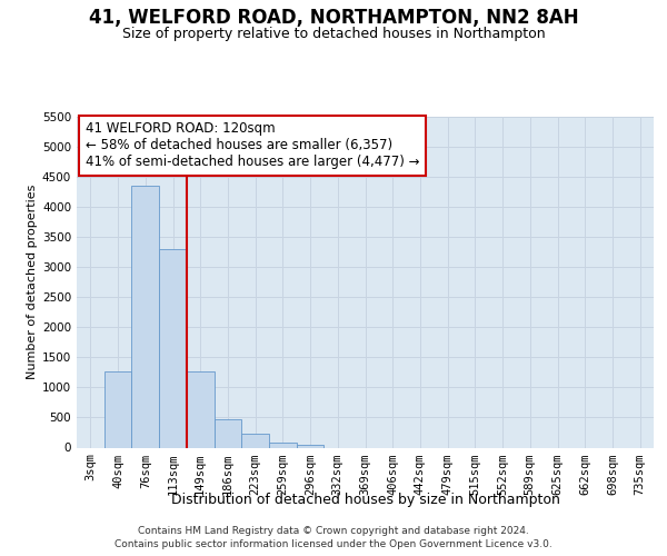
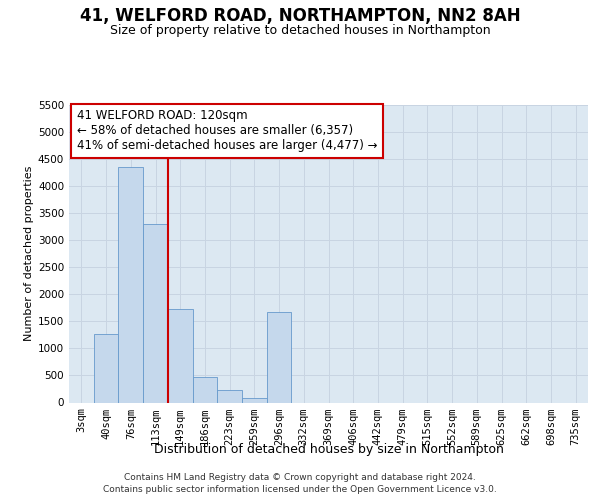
149sqm: 1280 -> 1720
296sqm: 60 -> 1680
